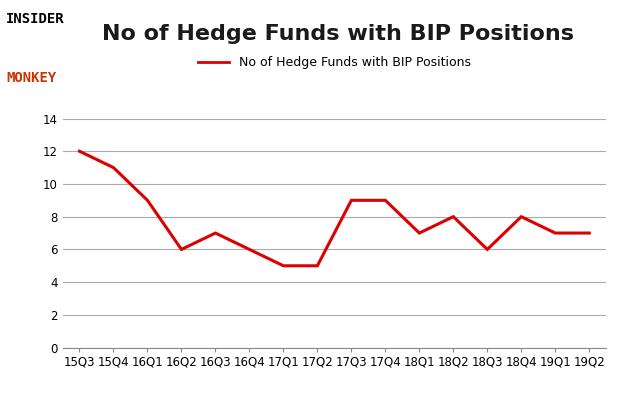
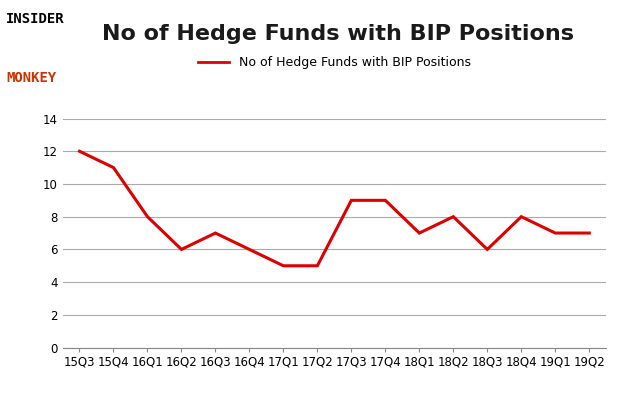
16Q1: 9 -> 8
